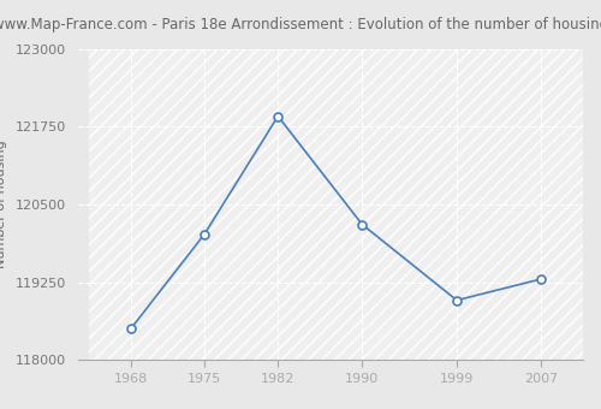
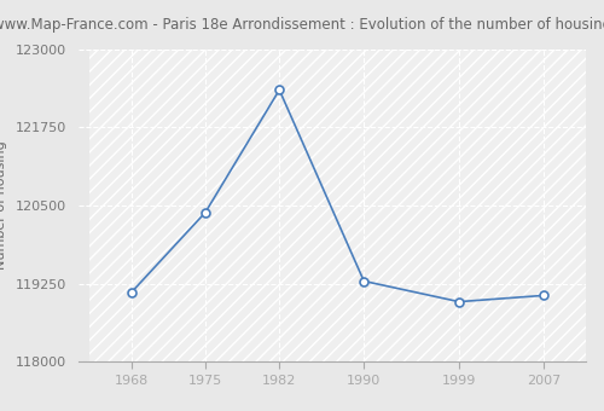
1968: 118500 -> 119110
1975: 120020 -> 120390
1982: 121920 -> 122350
1990: 120180 -> 119290
2007: 119300 -> 119060
